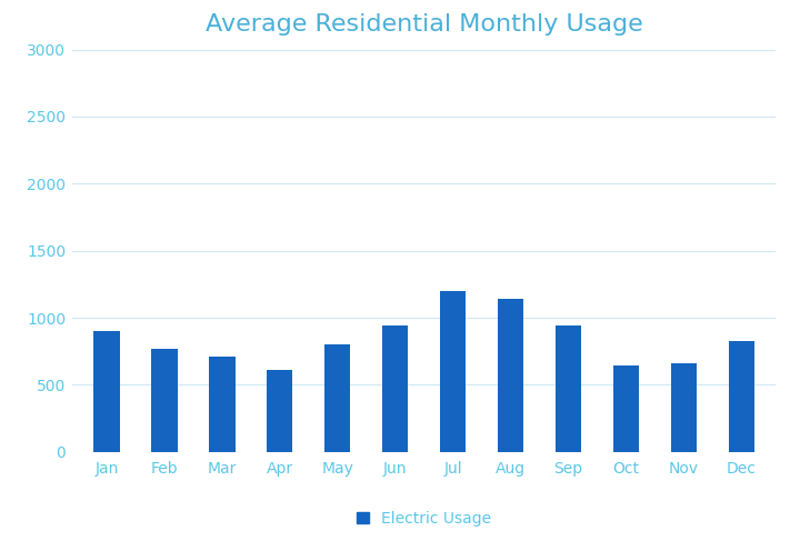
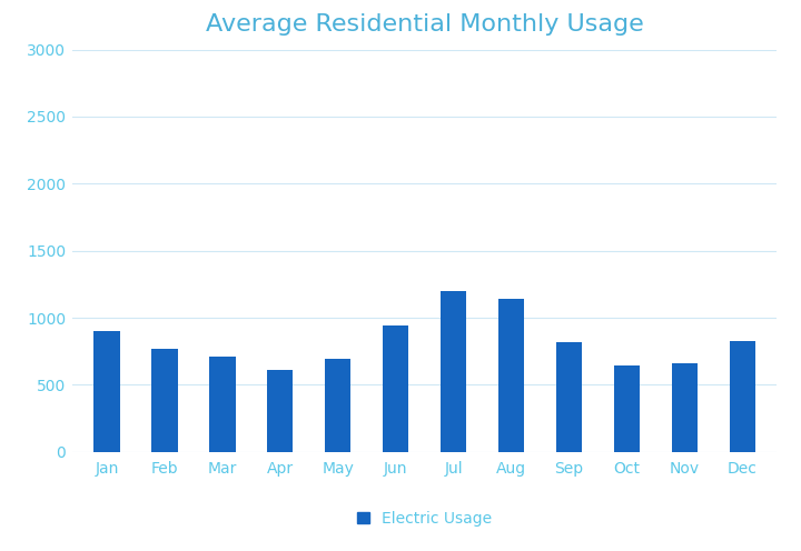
May: 800 -> 690
Sep: 940 -> 820
